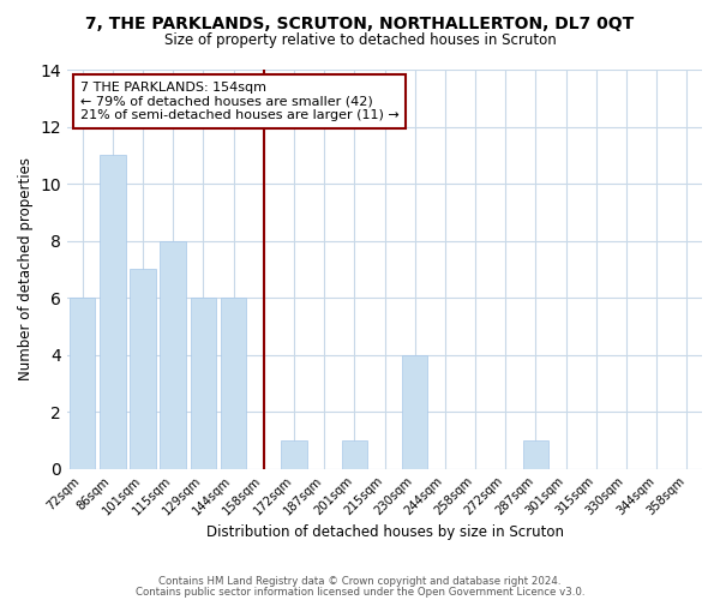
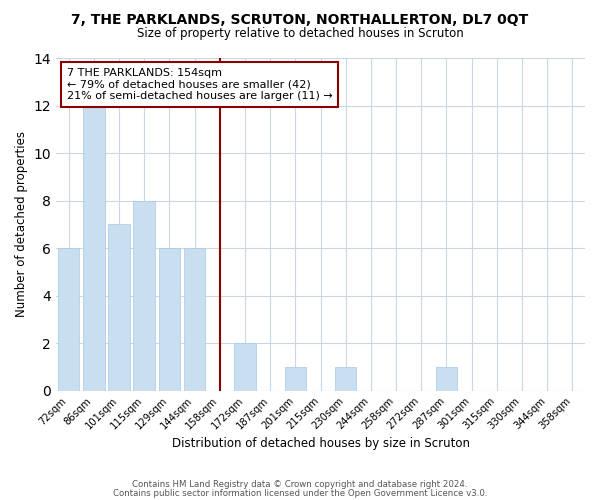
86sqm: 11 -> 12
172sqm: 1 -> 2
230sqm: 4 -> 1
